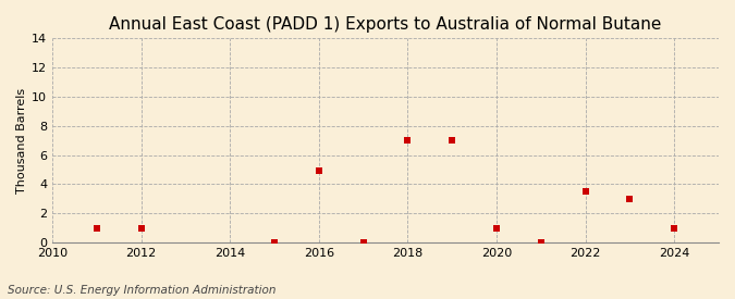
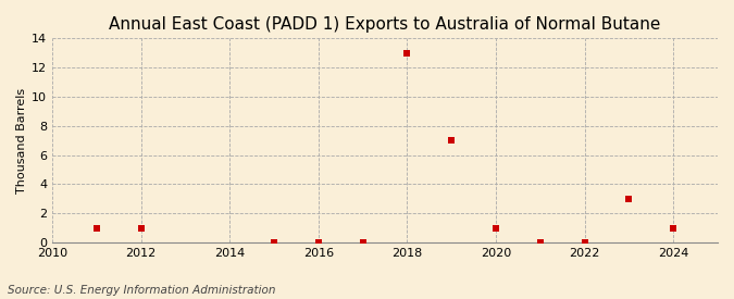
2016: 4.9 -> 0.0
2018: 7.0 -> 13.0
2022: 3.5 -> 0.0
